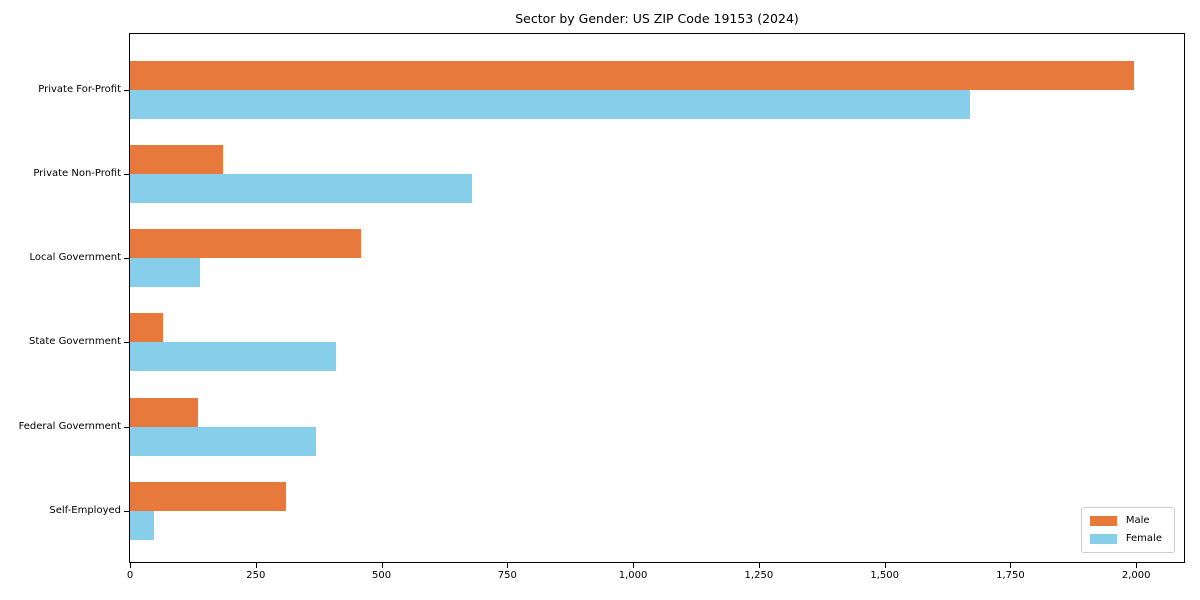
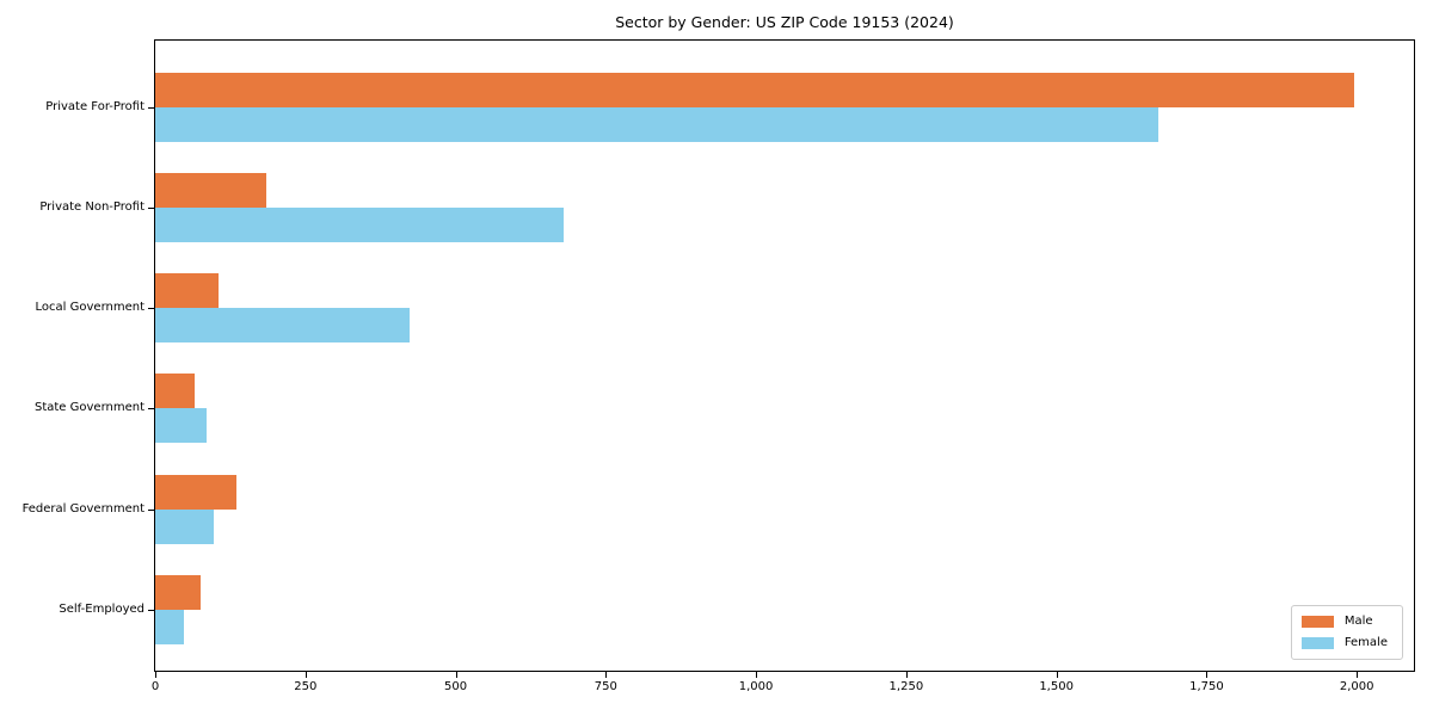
Male/Local Government: 460 -> 110
Female/Local Government: 140 -> 420
Female/State Government: 410 -> 80
Female/Federal Government: 370 -> 100
Male/Self-Employed: 310 -> 80
